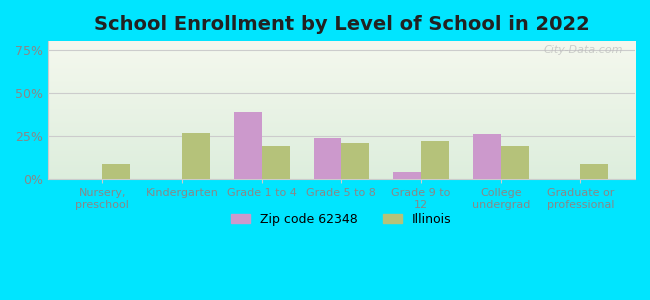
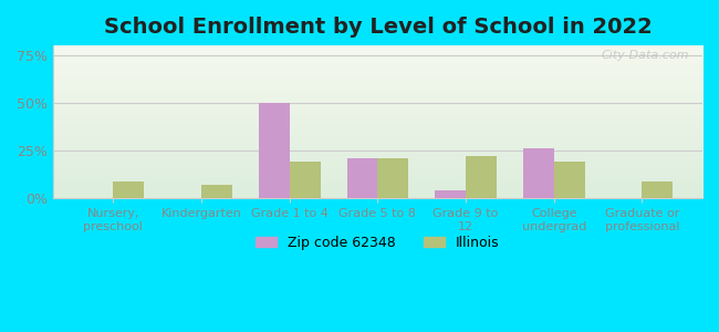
Illinois/Kindergarten: 27% -> 7%
Zip code 62348/Grade 1 to 4: 39% -> 50%
Zip code 62348/Grade 5 to 8: 24% -> 21%
